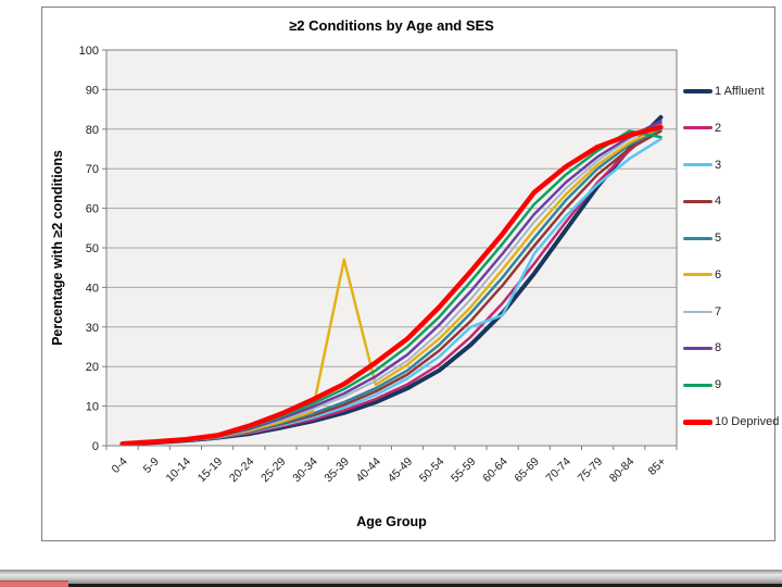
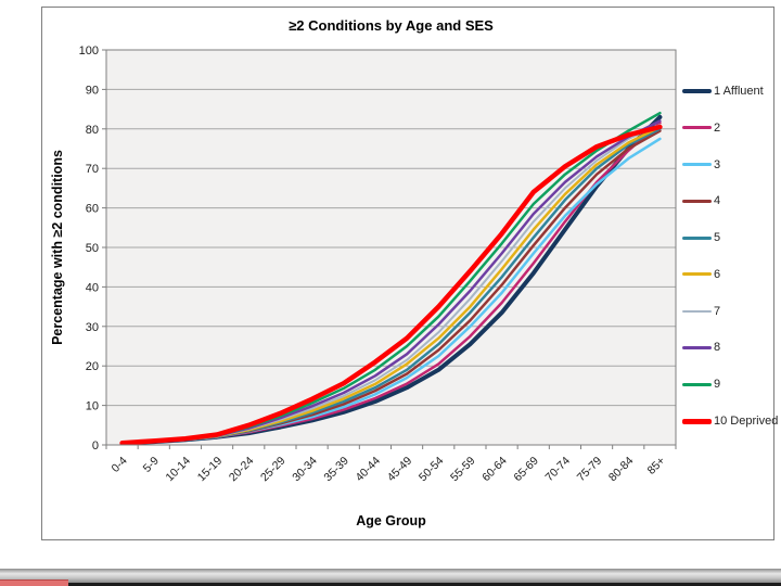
6/35-39: 47 -> 12
3/60-64: 33 -> 38
9/85+: 78 -> 84
